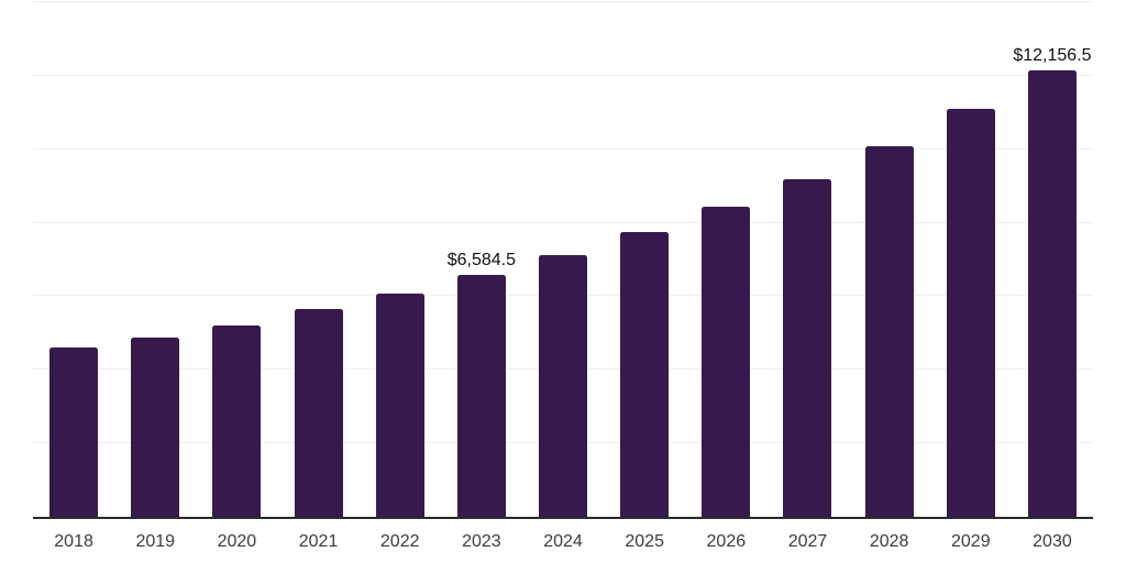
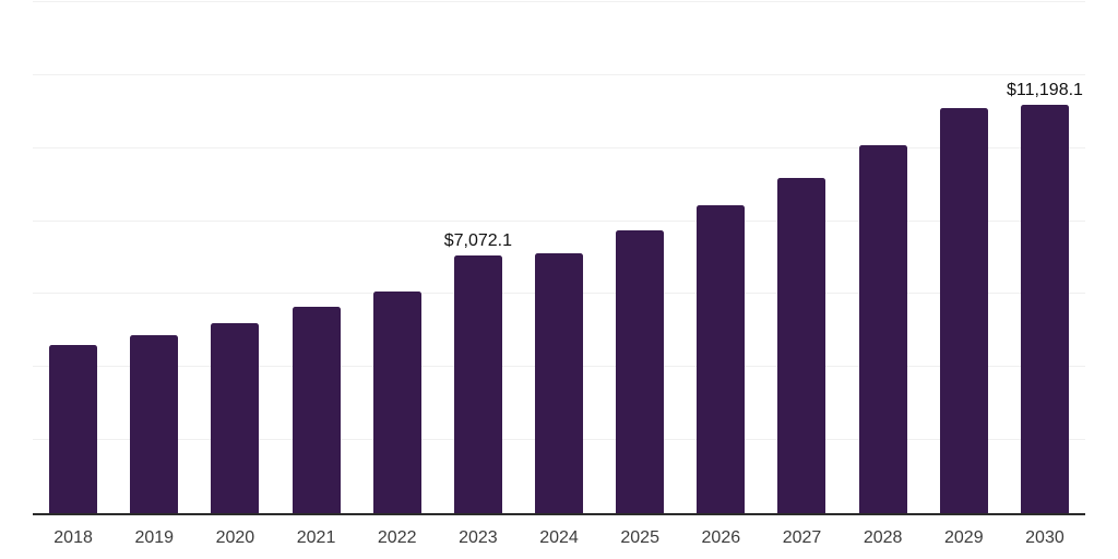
2023: $6,584.5 -> $7,072.1
2030: $12,156.5 -> $11,198.1
